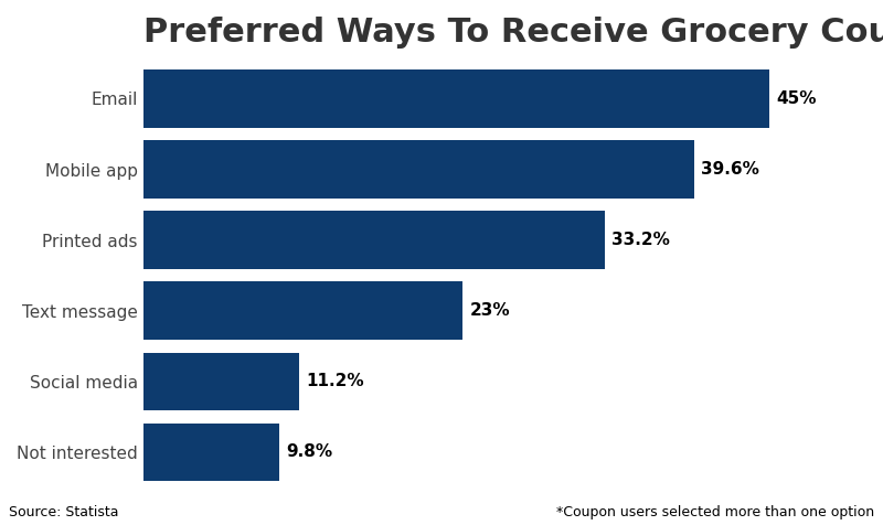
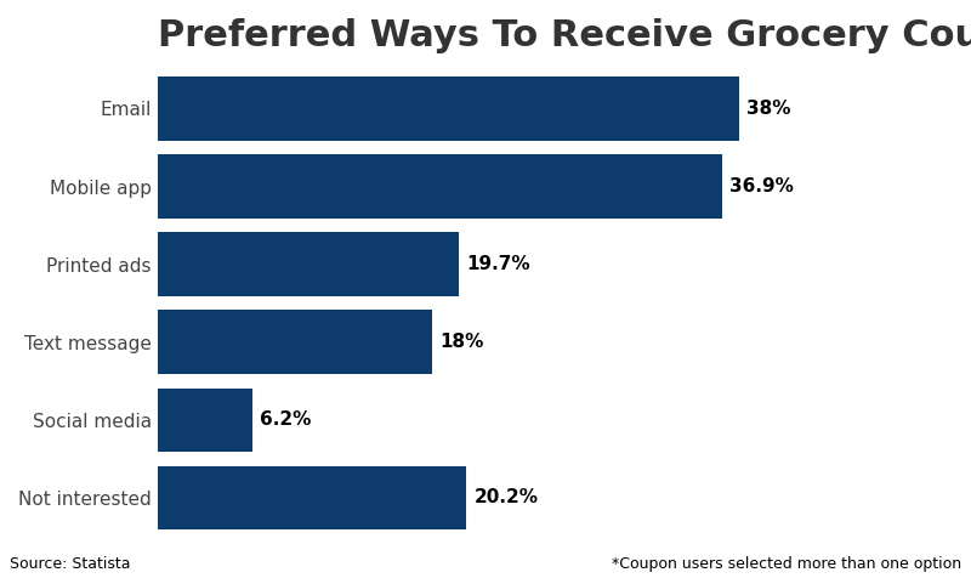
Email: 45% -> 38%
Mobile app: 39.6% -> 36.9%
Printed ads: 33.2% -> 19.7%
Text message: 23% -> 18%
Social media: 11.2% -> 6.2%
Not interested: 9.8% -> 20.2%
